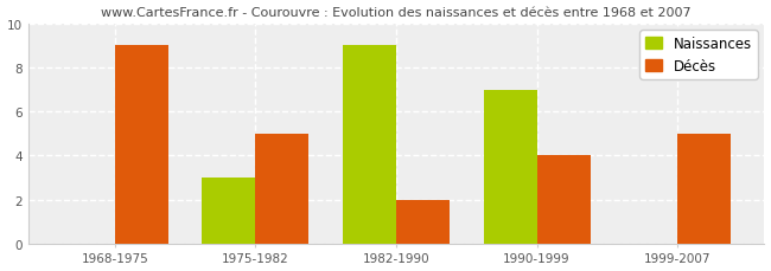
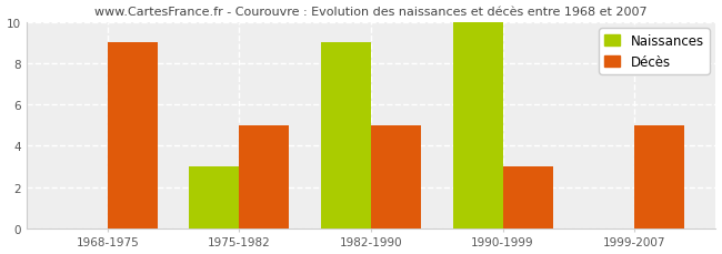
Décès/1982-1990: 2 -> 5
Naissances/1990-1999: 7 -> 10
Décès/1990-1999: 4 -> 3
